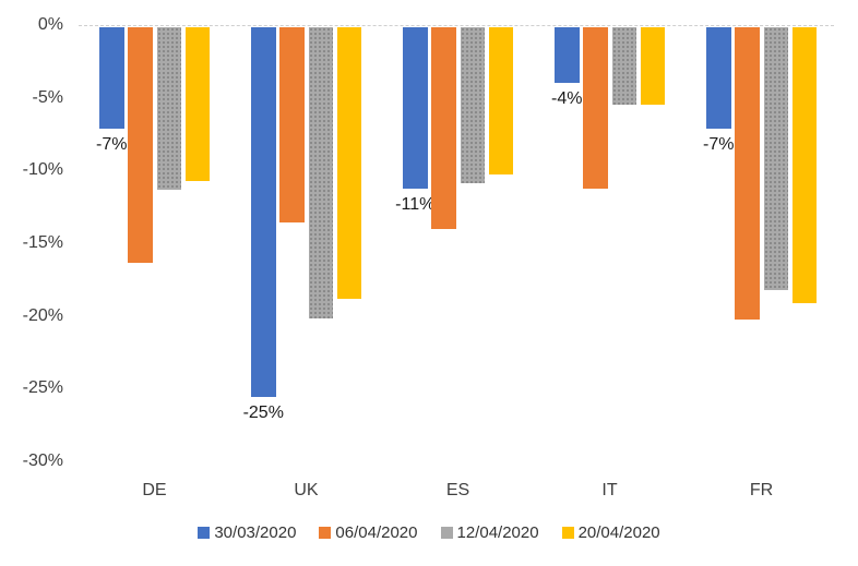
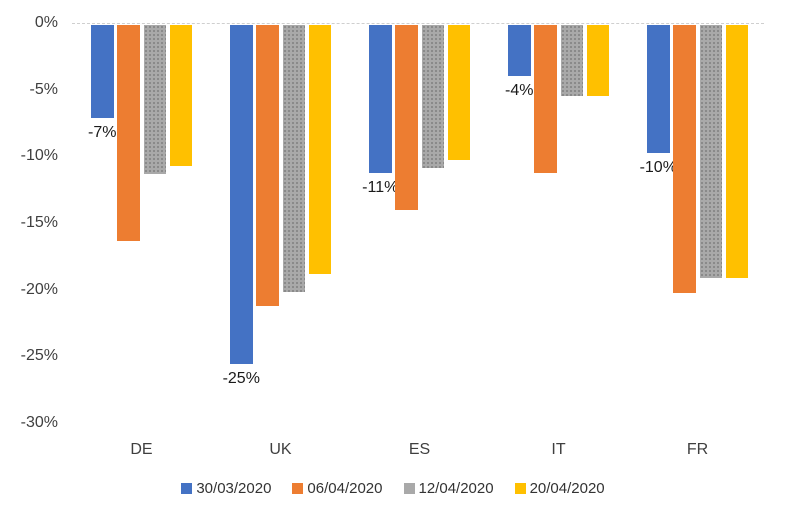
06/04/2020/UK: -13.4% -> -21.1%
30/03/2020/FR: -7% -> -10%
12/04/2020/FR: -18.1% -> -19.0%
